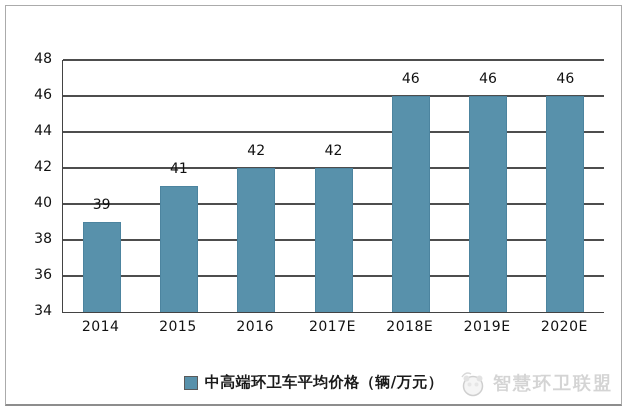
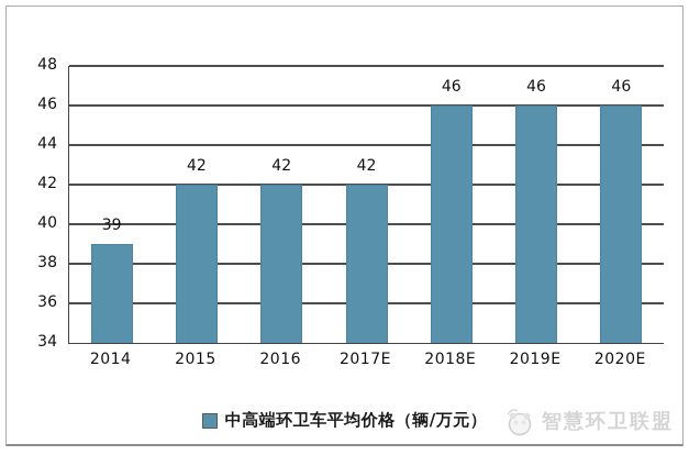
2015: 41 -> 42
